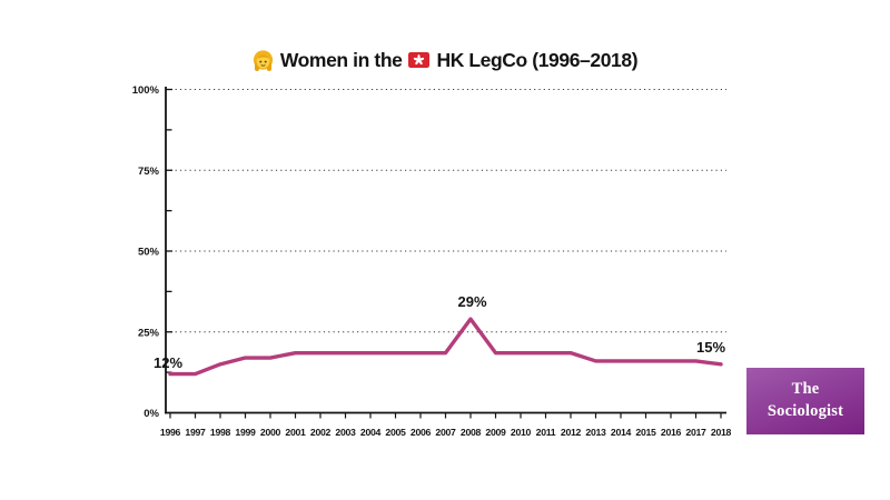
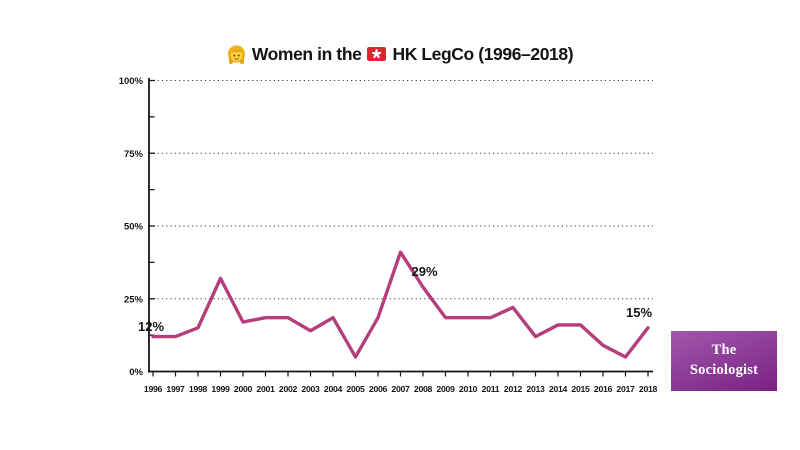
1999: 17% -> 32%
2003: 18% -> 14%
2005: 18% -> 5%
2007: 18% -> 41%
2012: 18% -> 22%
2013: 16% -> 12%
2016: 16% -> 9%
2017: 16% -> 5%
